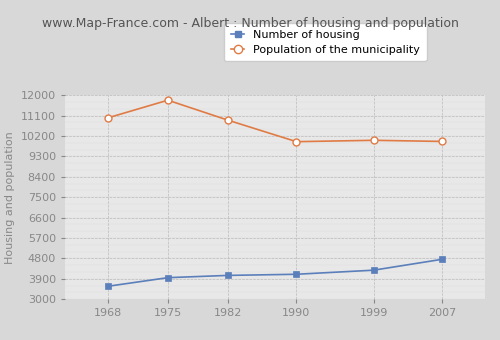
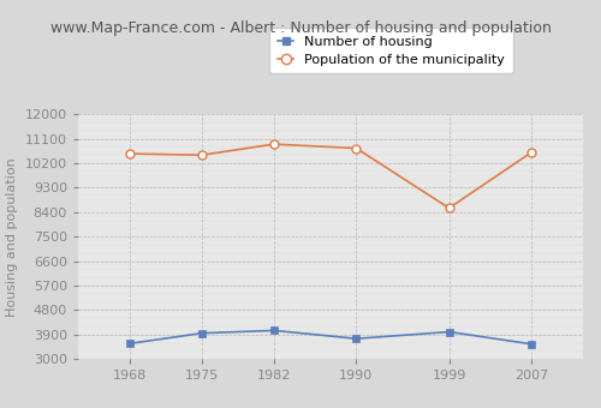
Population of the municipality/1968: 11000 -> 10550
Population of the municipality/1975: 11780 -> 10500
Number of housing/1990: 4100 -> 3750
Population of the municipality/1990: 9950 -> 10750
Number of housing/1999: 4280 -> 4000
Population of the municipality/1999: 10010 -> 8550
Number of housing/2007: 4760 -> 3550
Population of the municipality/2007: 9960 -> 10600
